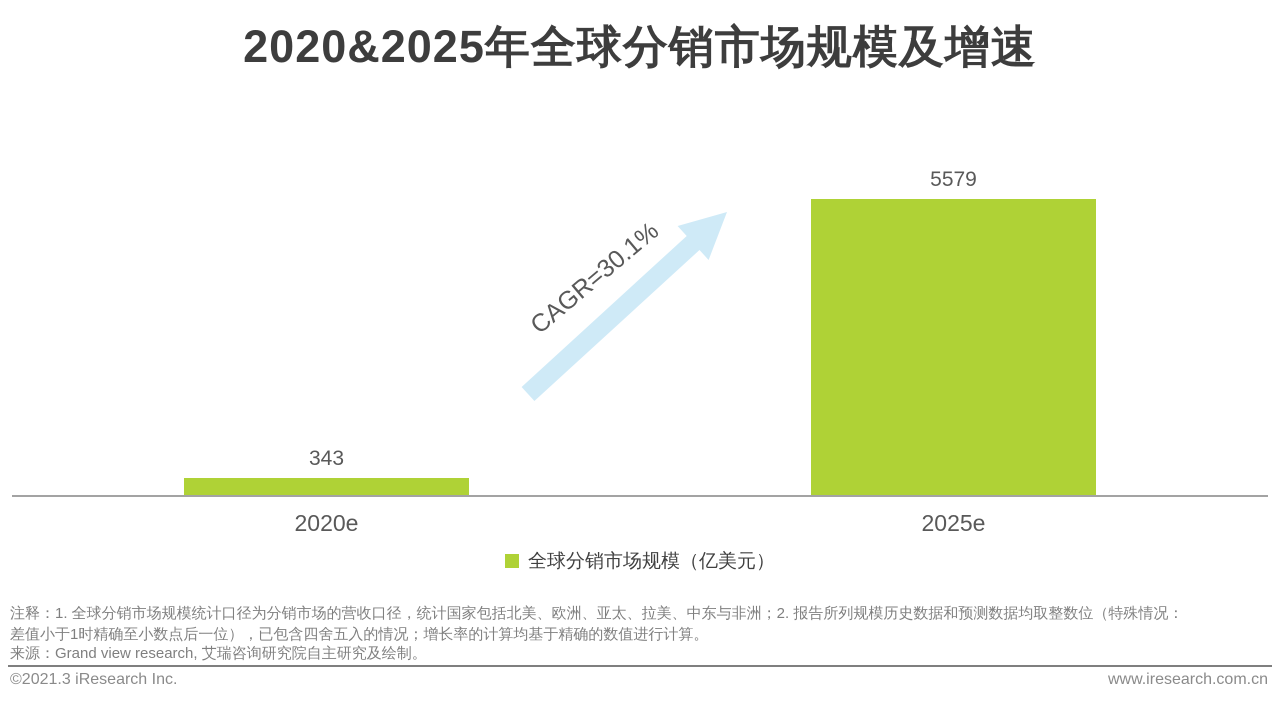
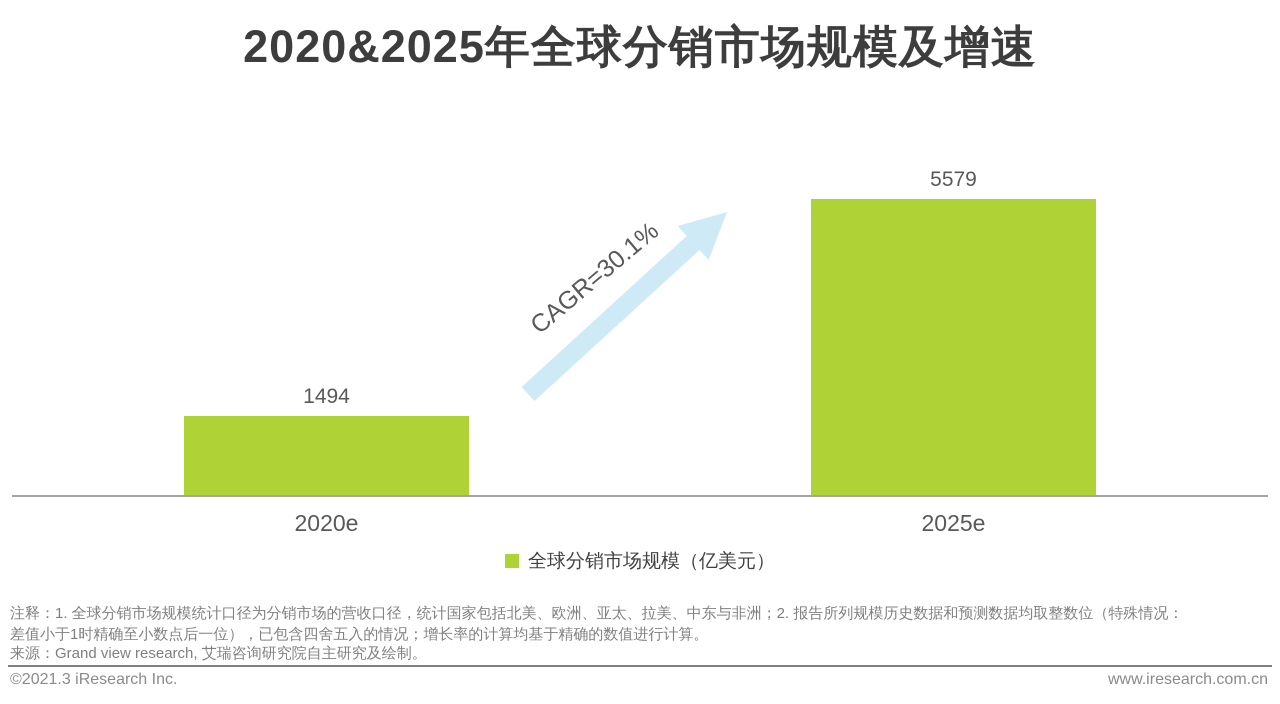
2020e: 343 -> 1494
